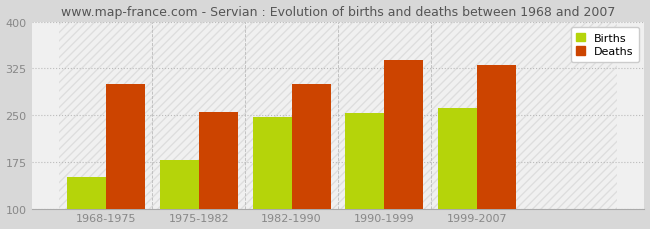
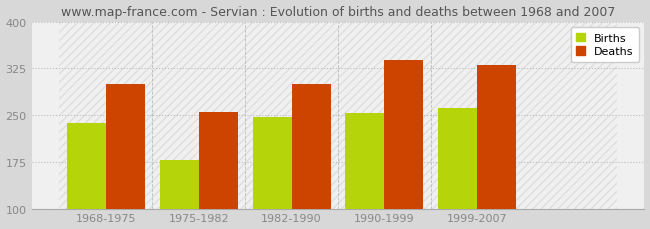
Births/1968-1975: 150 -> 237
